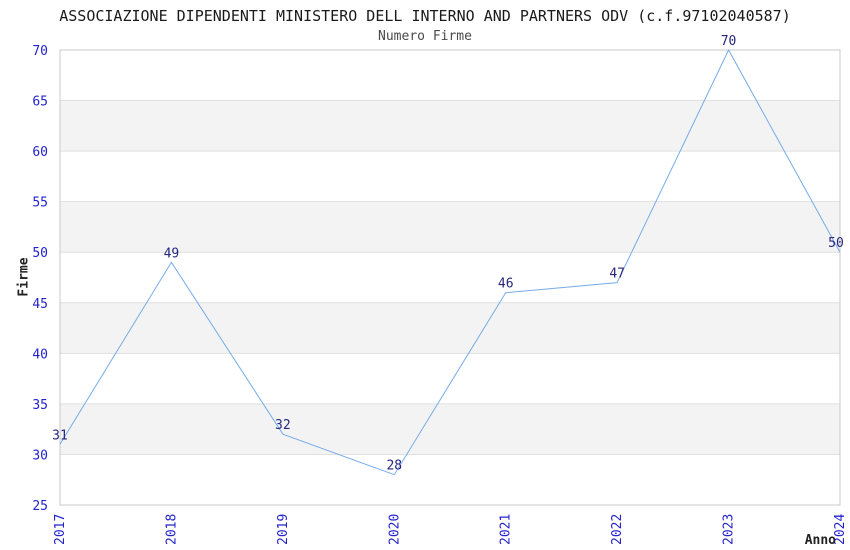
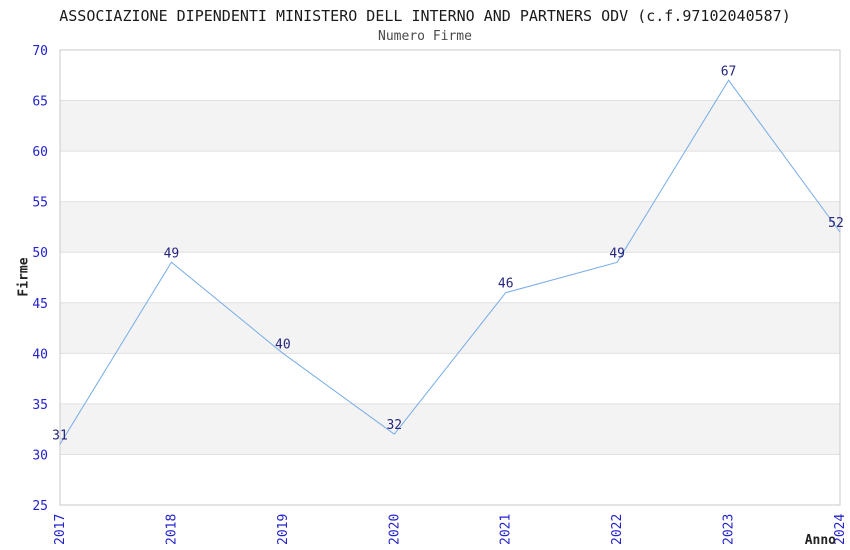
2019: 32 -> 40
2020: 28 -> 32
2022: 47 -> 49
2023: 70 -> 67
2024: 50 -> 52
